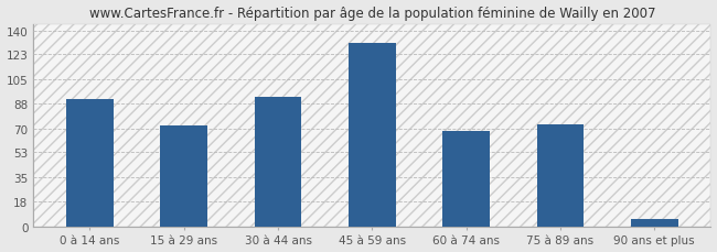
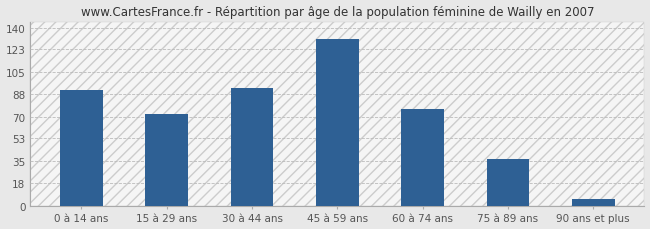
60 à 74 ans: 68 -> 76
75 à 89 ans: 73 -> 37
